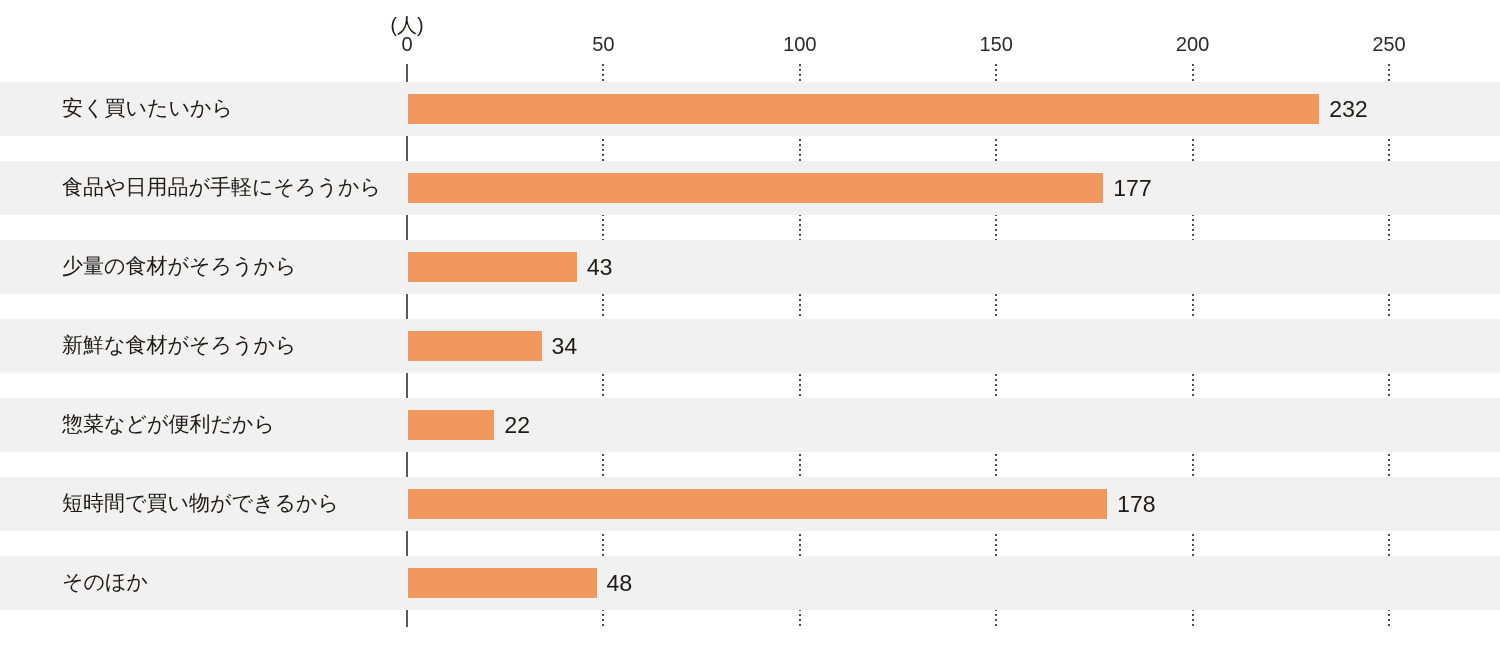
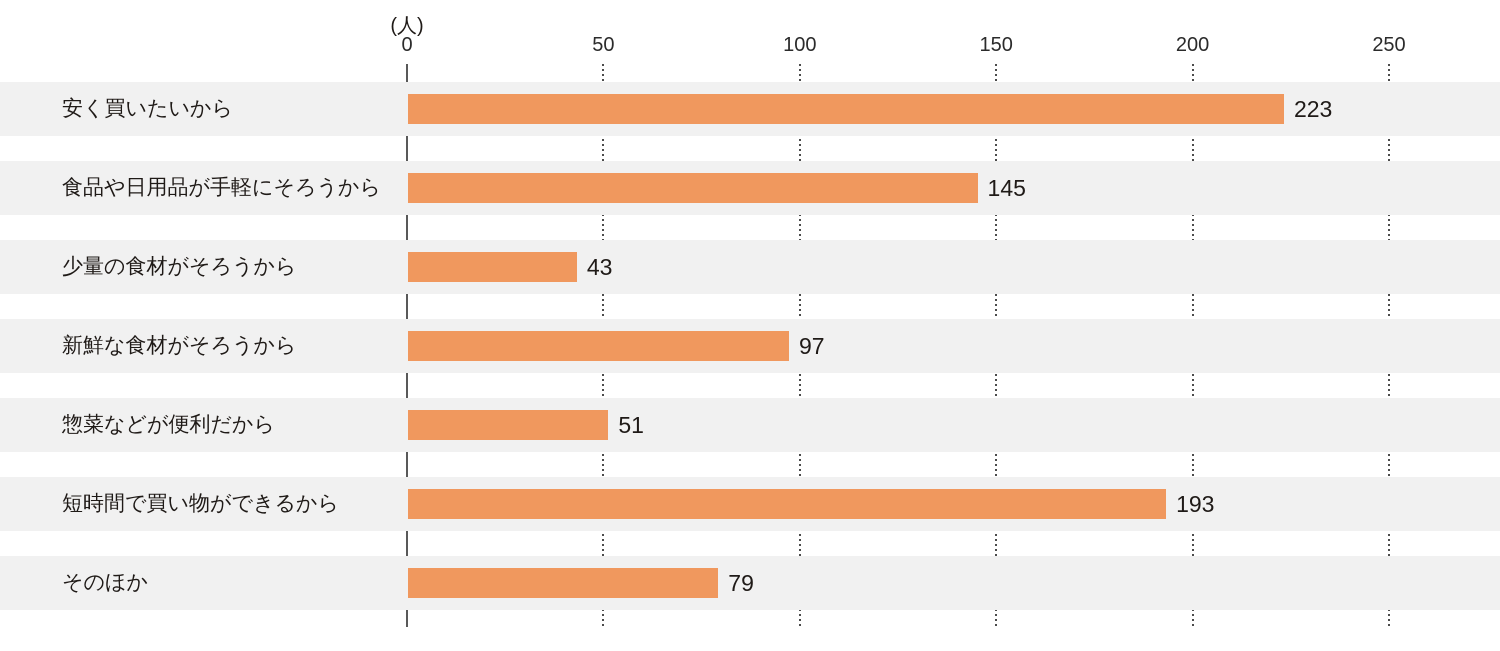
安く買いたいから: 232 -> 223
食品や日用品が手軽にそろうから: 177 -> 145
新鮮な食材がそろうから: 34 -> 97
惣菜などが便利だから: 22 -> 51
短時間で買い物ができるから: 178 -> 193
そのほか: 48 -> 79
